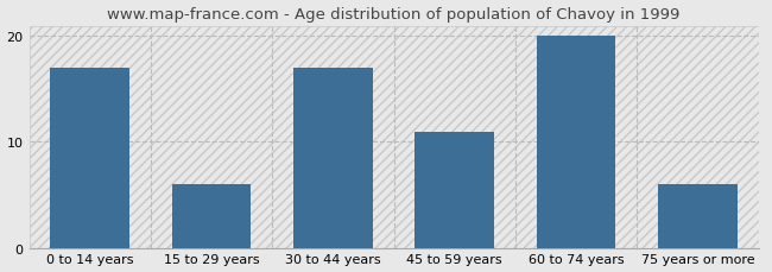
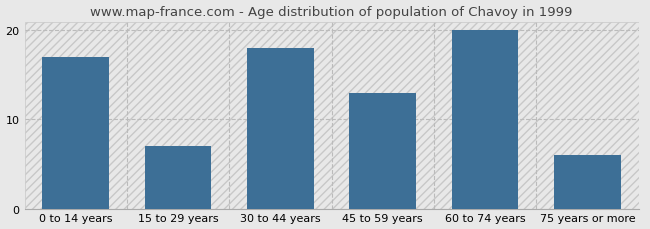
15 to 29 years: 6 -> 7
30 to 44 years: 17 -> 18
45 to 59 years: 11 -> 13
